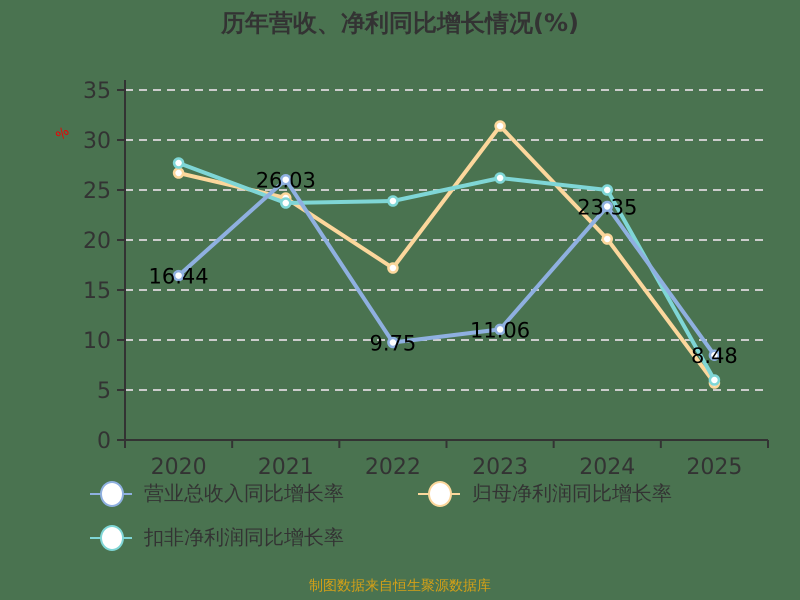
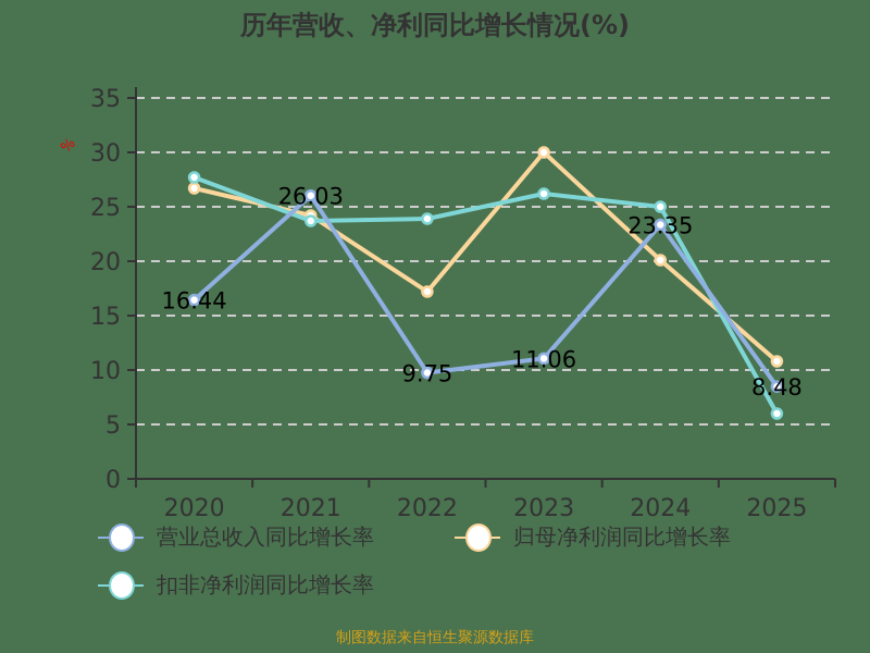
归母净利润同比增长率/2023: 31.4 -> 30.0
归母净利润同比增长率/2025: 5.7 -> 10.8
